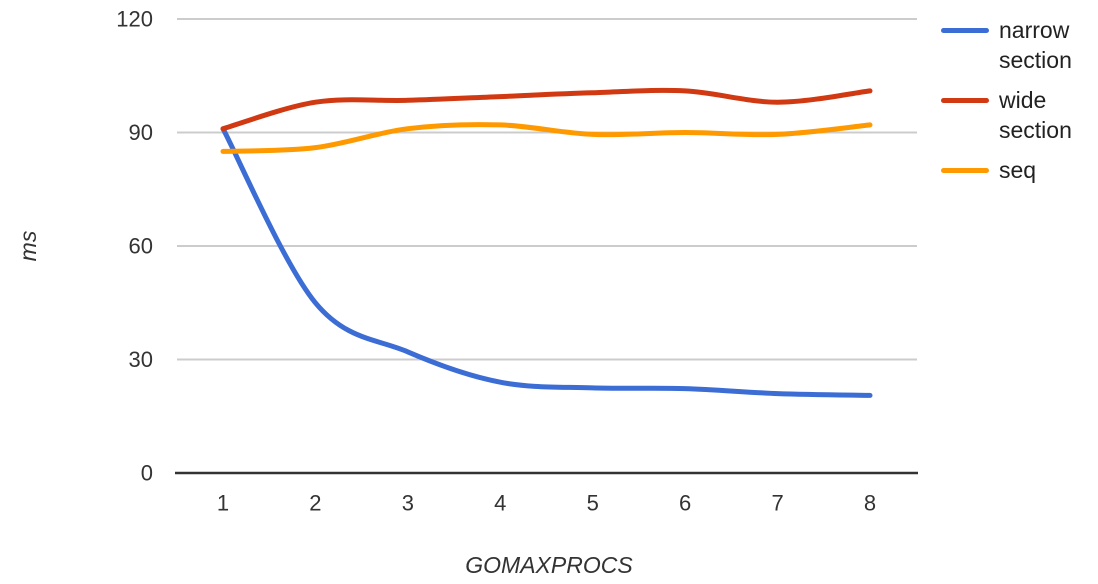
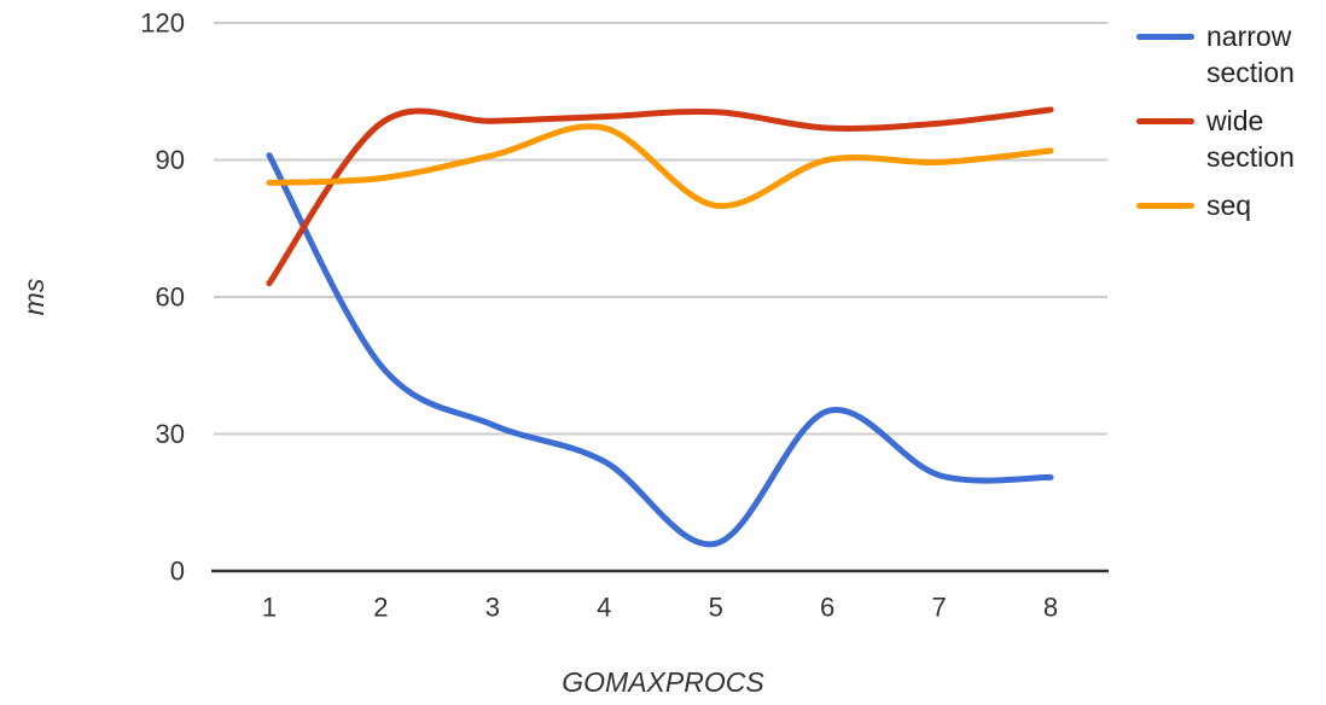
wide section/1: 91 -> 63
seq/4: 92 -> 97
narrow section/5: 22 -> 6
seq/5: 90 -> 80
narrow section/6: 22 -> 35
wide section/6: 101 -> 97
